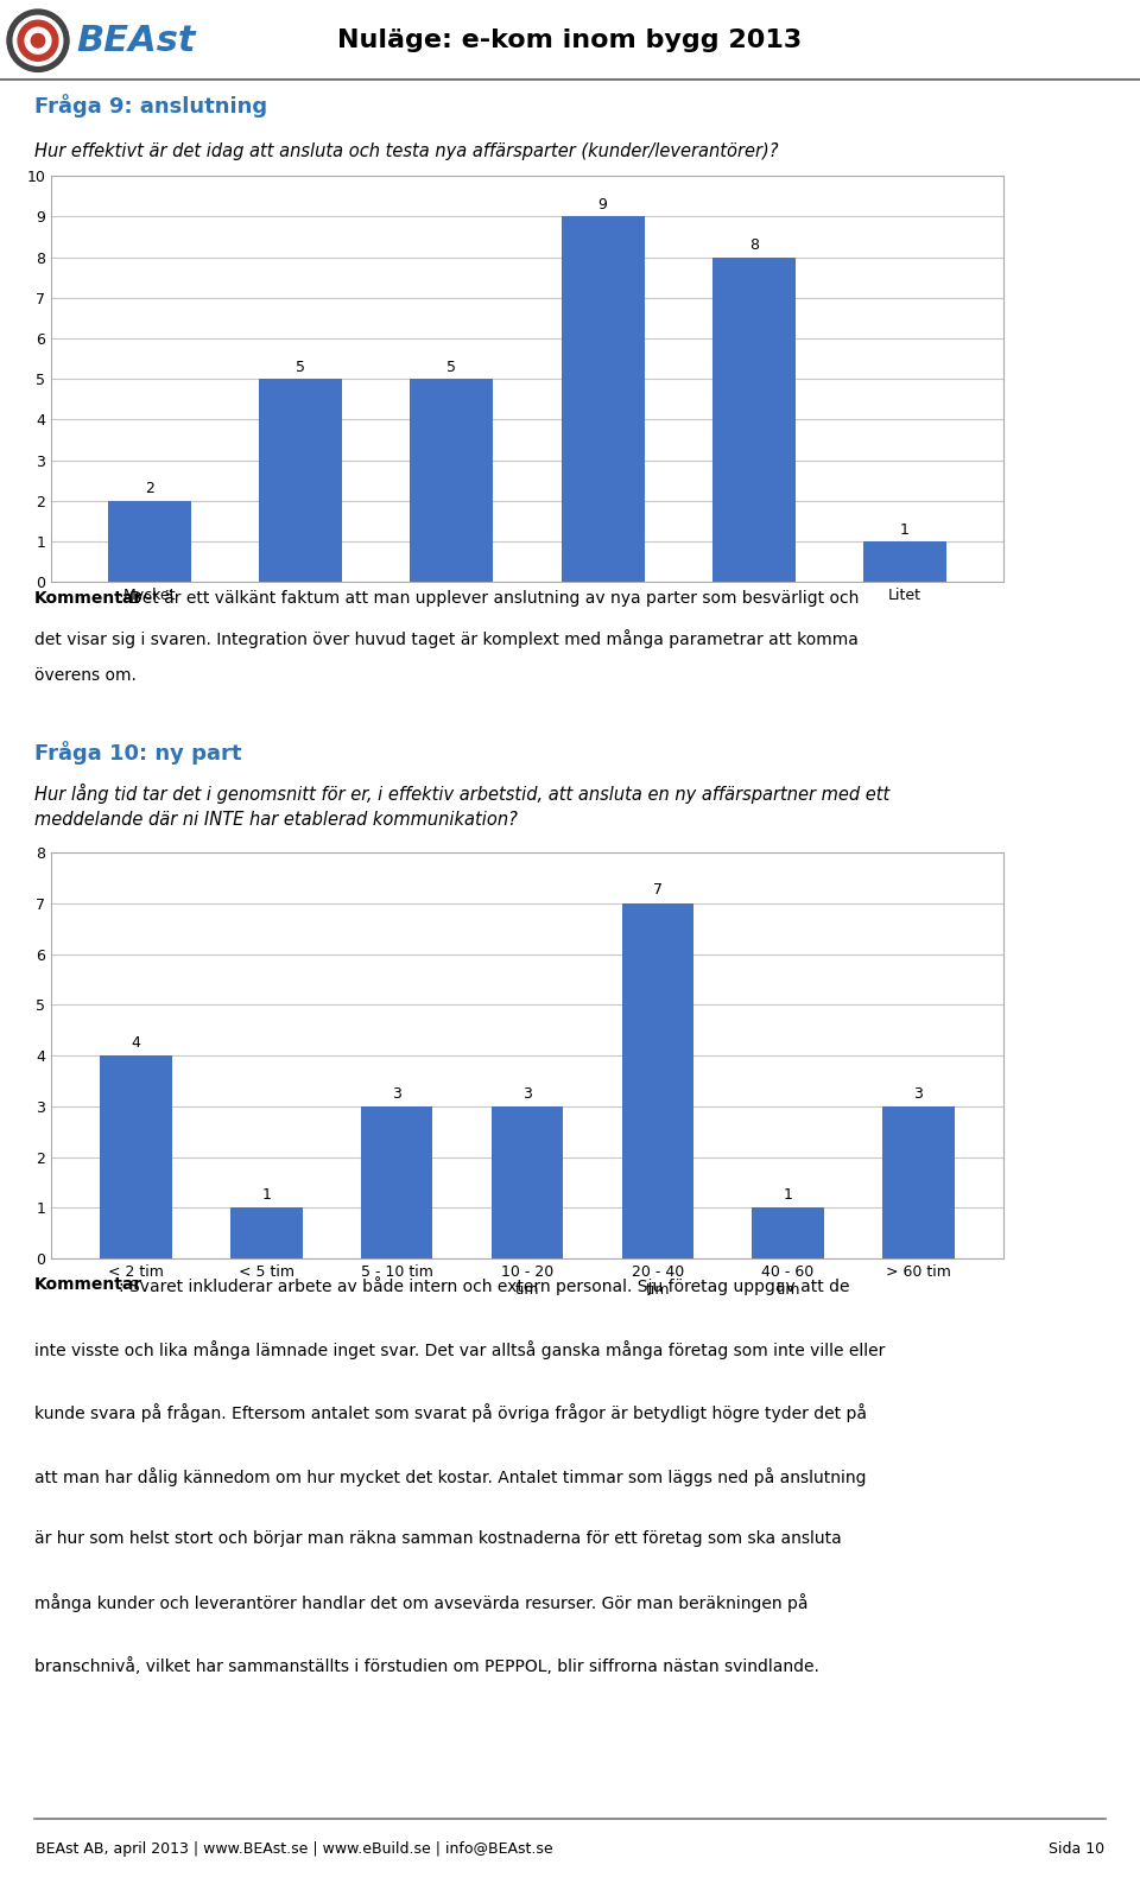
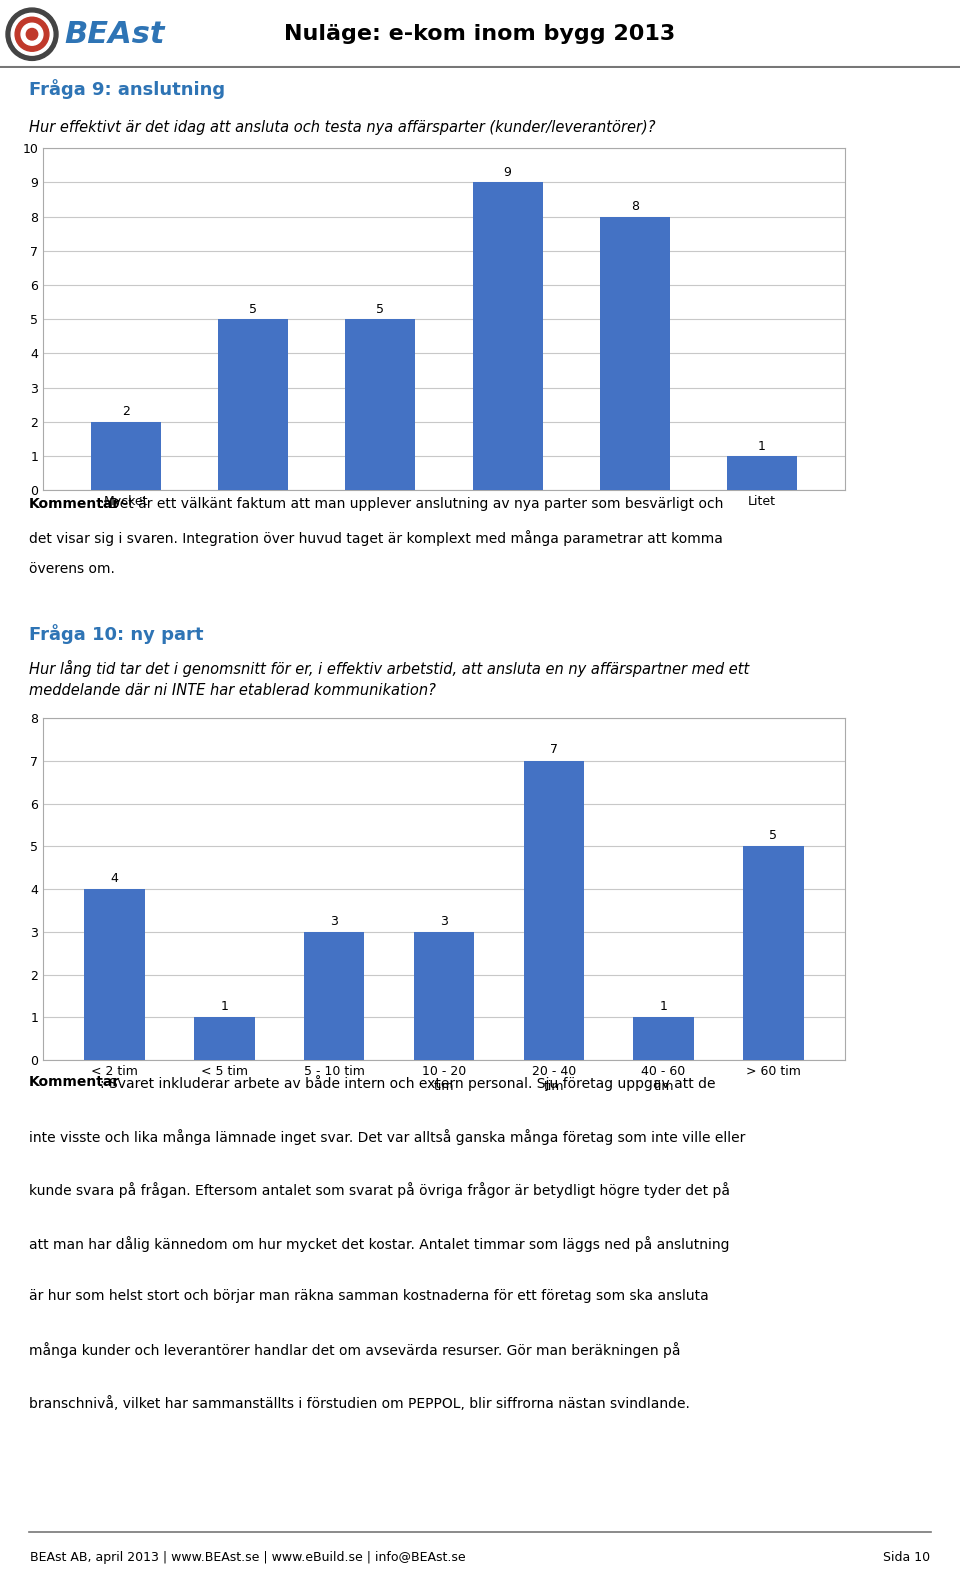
> 60 tim: 3 -> 5
